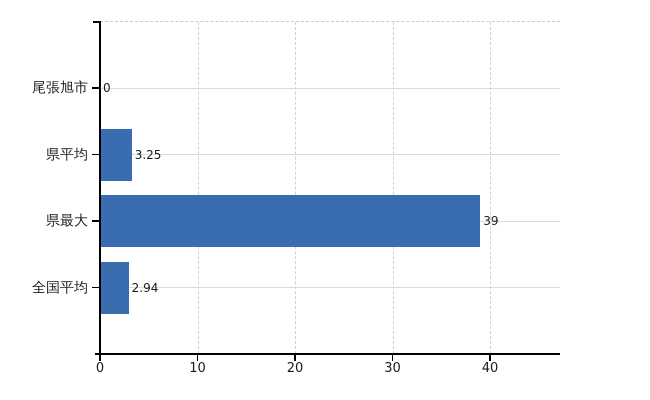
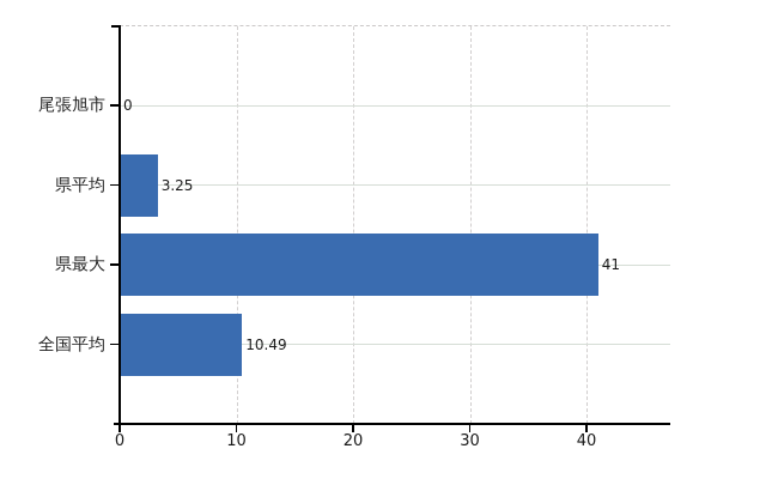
県最大: 39 -> 41
全国平均: 2.94 -> 10.49
